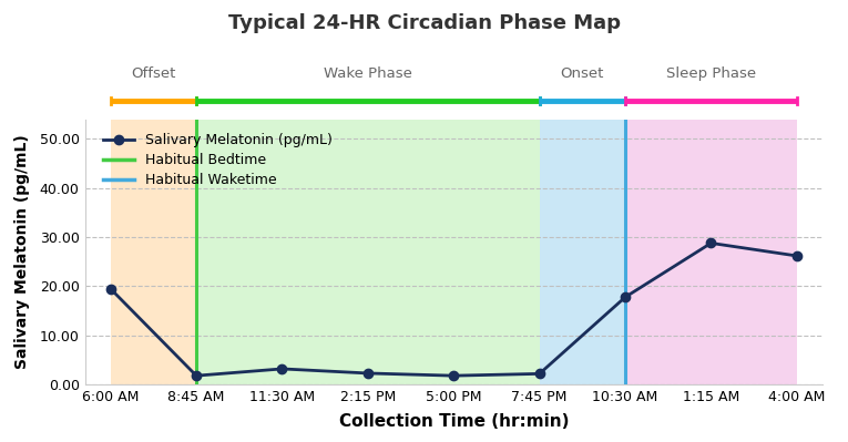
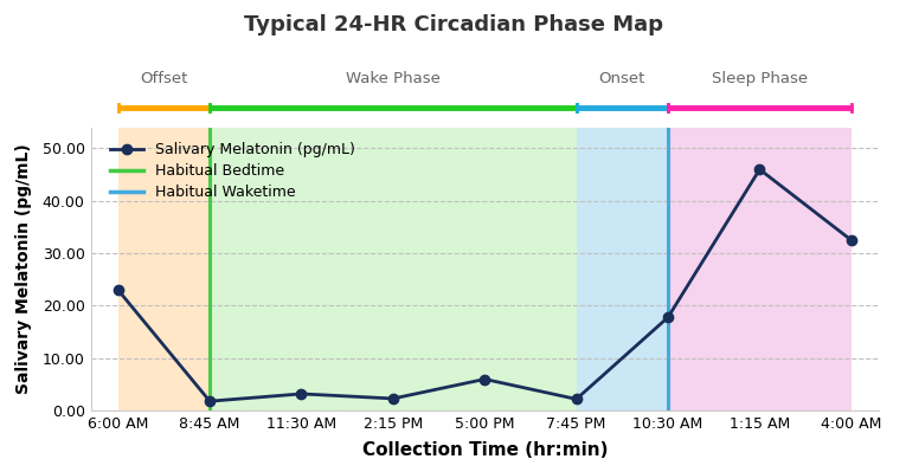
6:00 AM: 19.5 -> 23.0
5:00 PM: 1.8 -> 6.0
1:15 AM: 28.8 -> 46.0
4:00 AM: 26.2 -> 32.5
